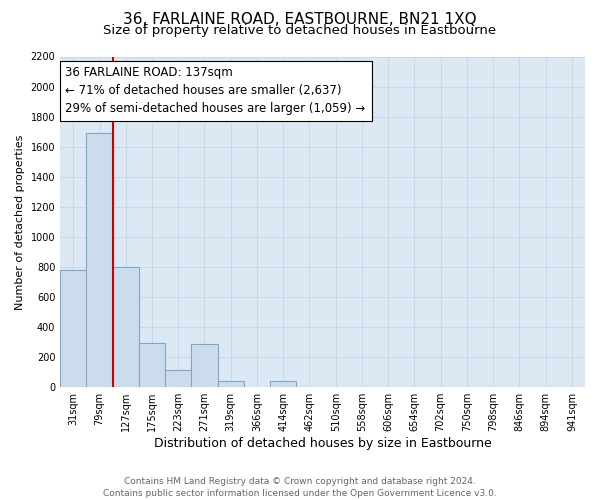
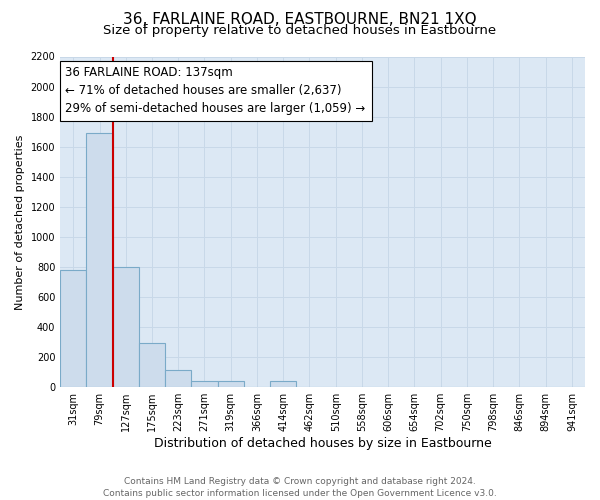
271sqm: 290 -> 40
